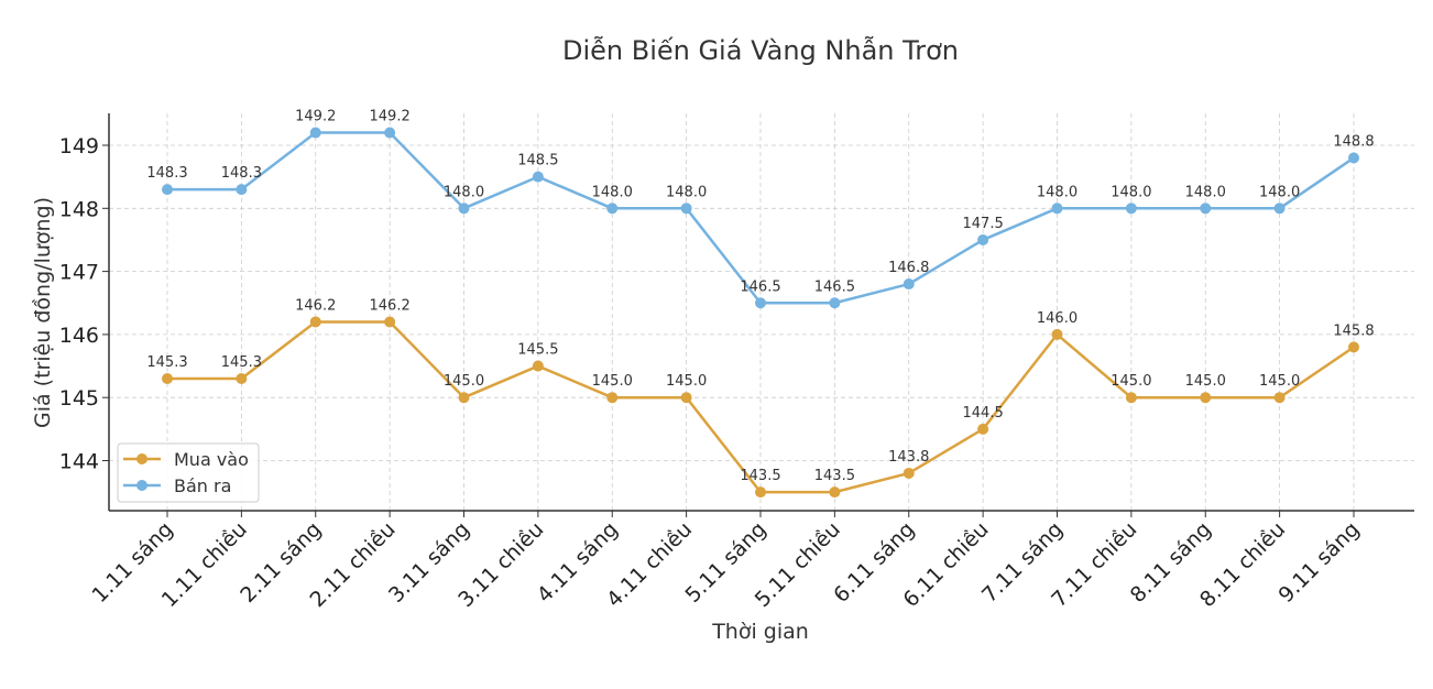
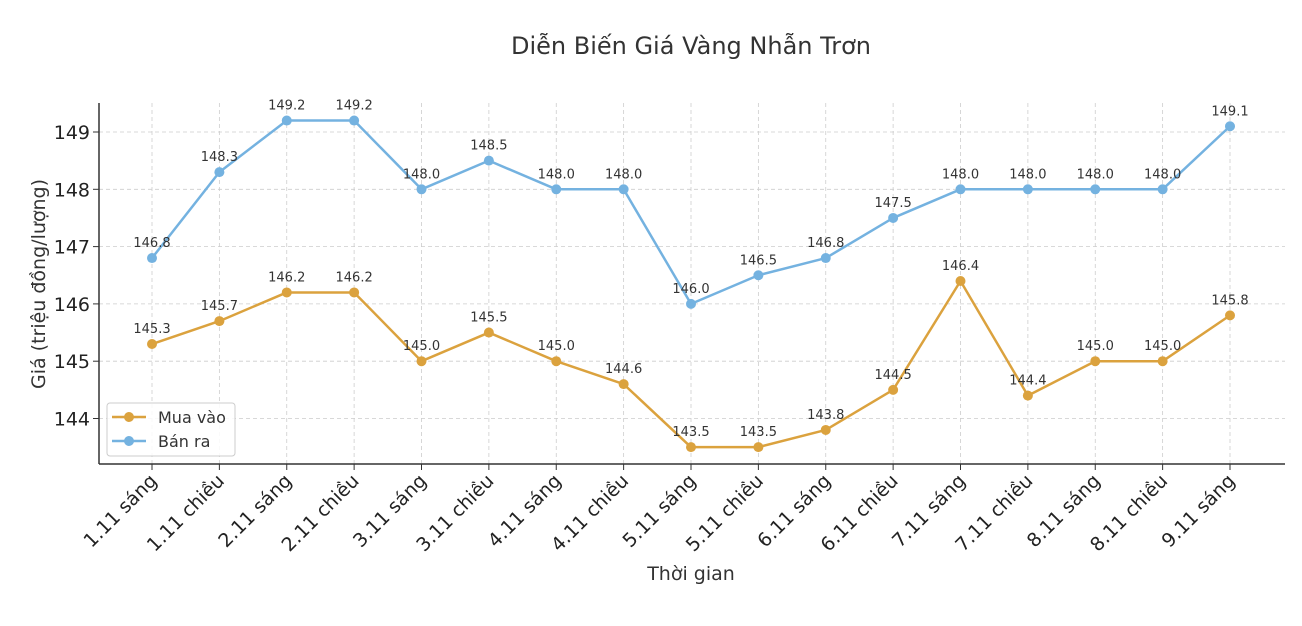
Bán ra/1.11 sáng: 148.3 -> 146.8
Mua vào/1.11 chiều: 145.3 -> 145.7
Mua vào/4.11 chiều: 145.0 -> 144.6
Bán ra/5.11 sáng: 146.5 -> 146.0
Mua vào/7.11 sáng: 146.0 -> 146.4
Mua vào/7.11 chiều: 145.0 -> 144.4
Bán ra/9.11 sáng: 148.8 -> 149.1
